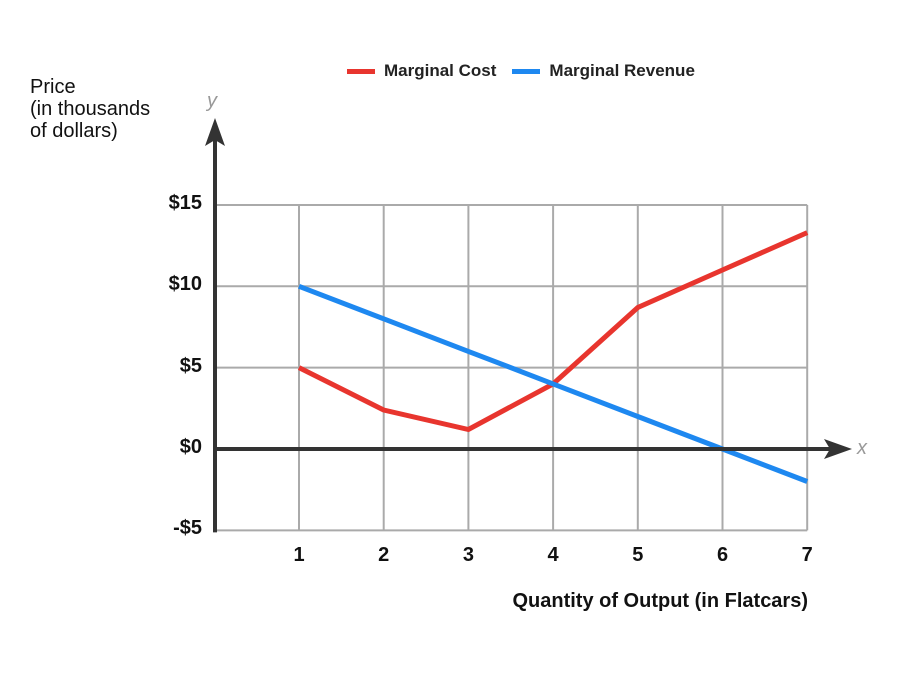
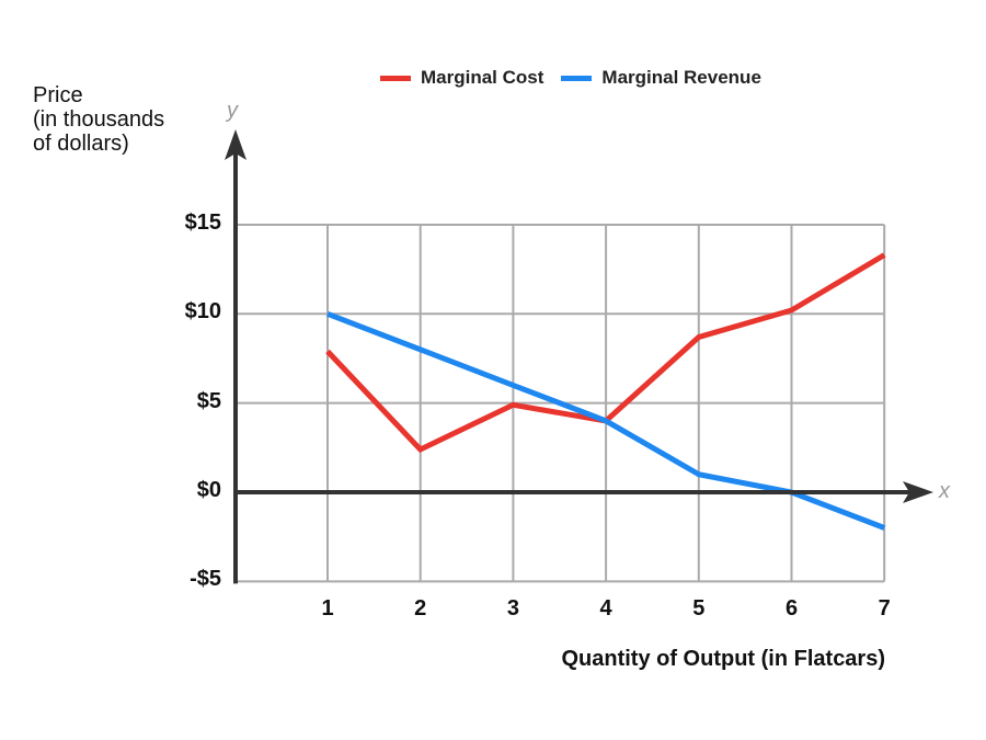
Marginal Cost/1: $5.0 -> $7.9
Marginal Cost/3: $1.2 -> $4.9
Marginal Revenue/5: $2 -> $1
Marginal Cost/6: $11.0 -> $10.2
